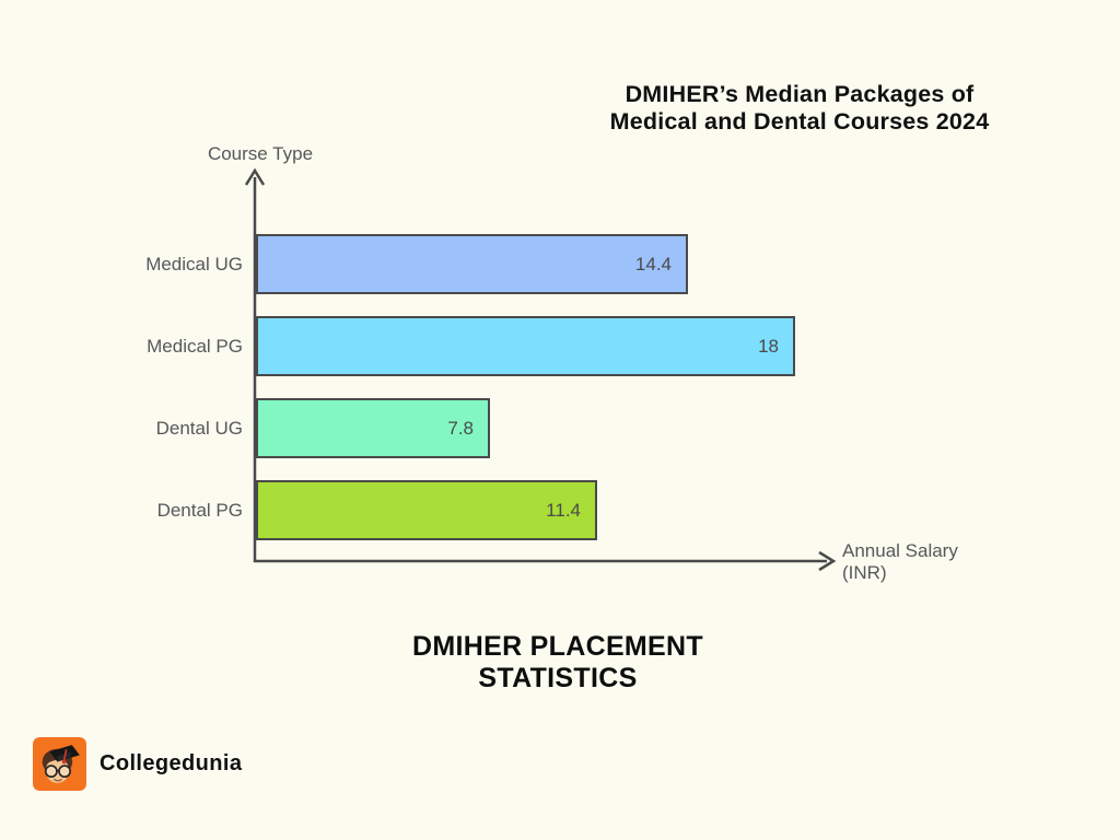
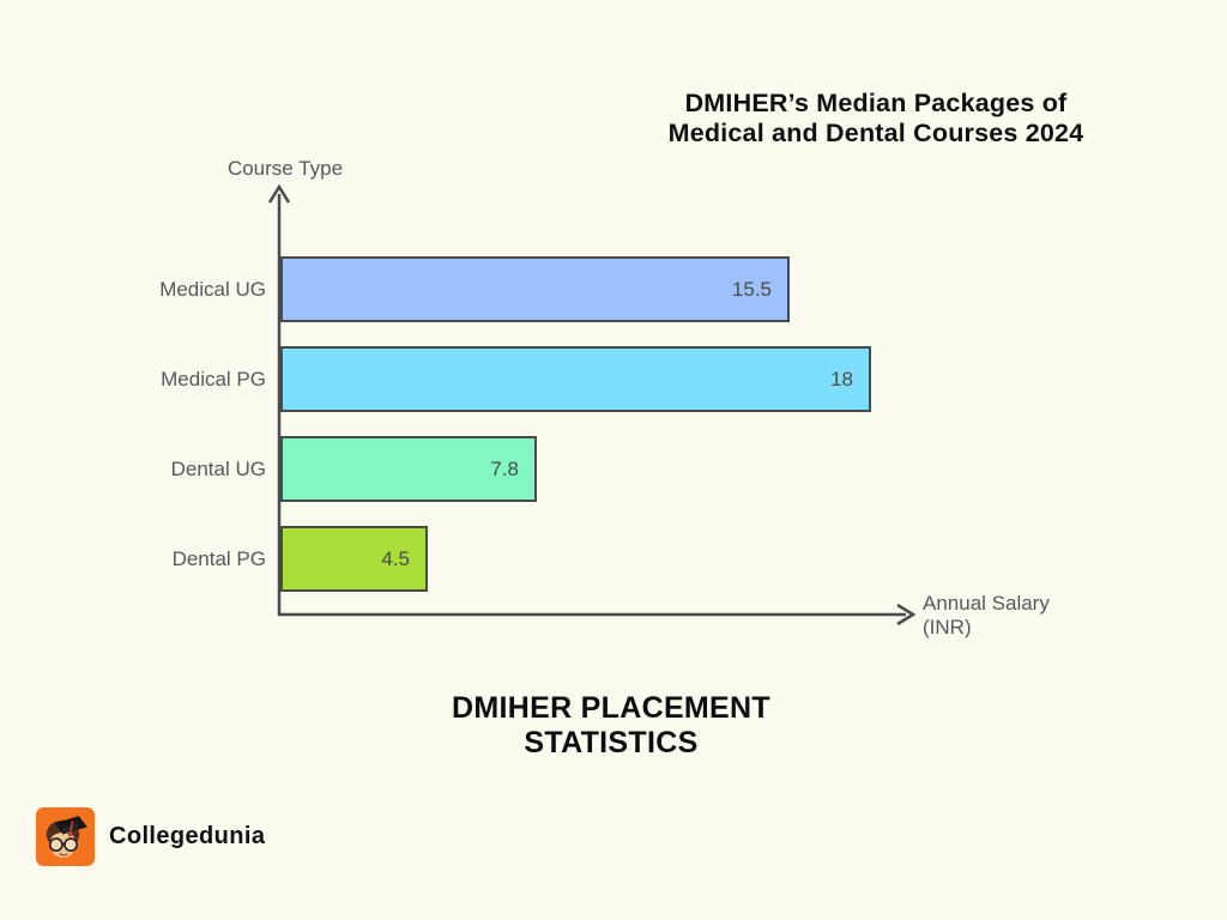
Medical UG: 14.4 -> 15.5
Dental PG: 11.4 -> 4.5
